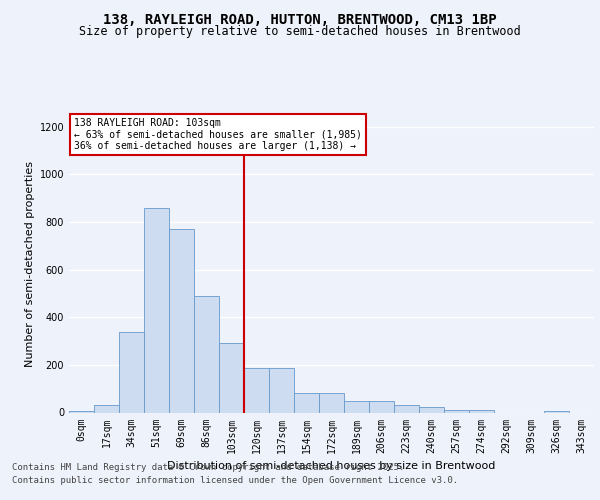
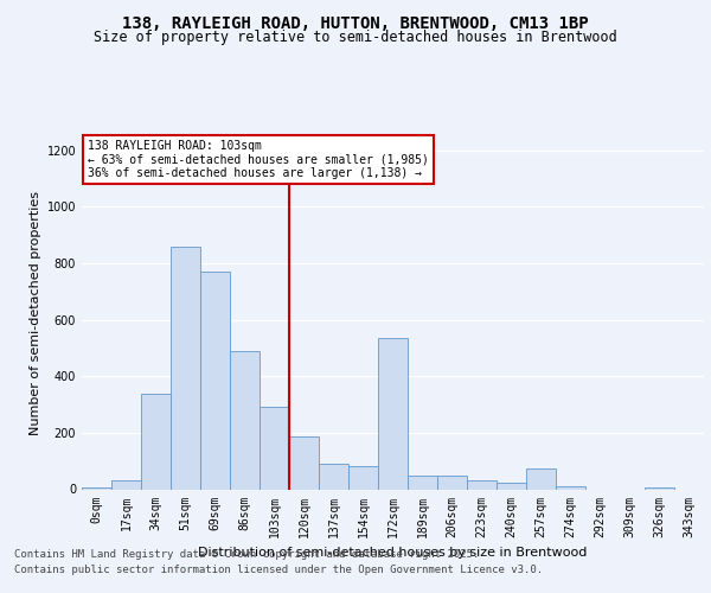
137sqm: 185 -> 90
172sqm: 80 -> 535
257sqm: 12 -> 75
